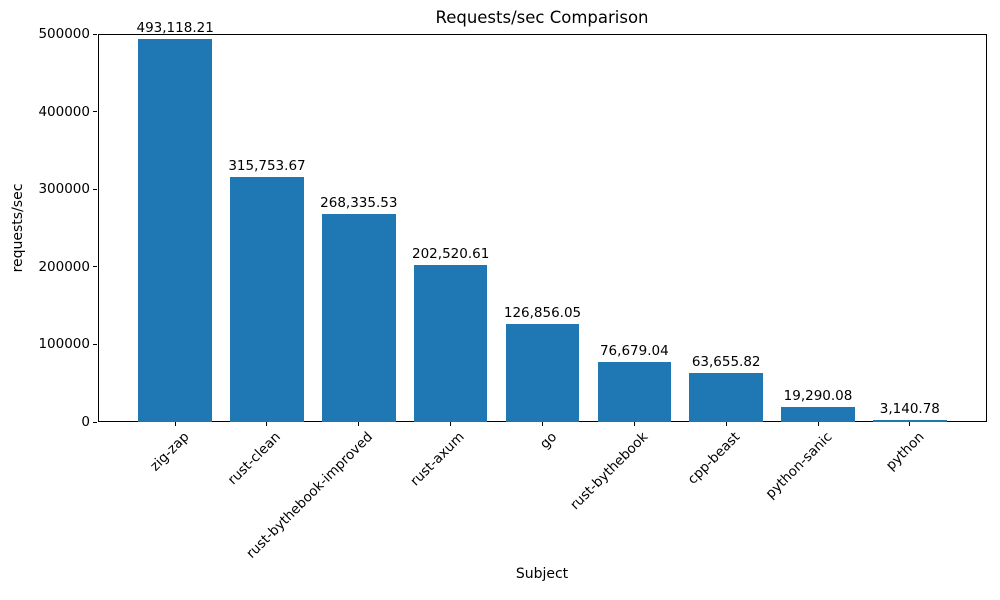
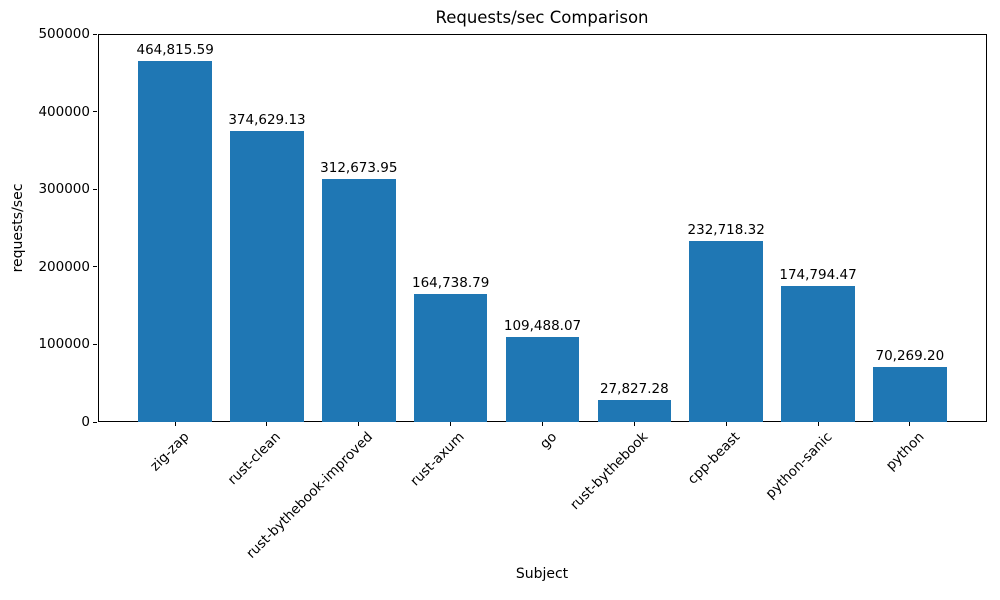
zig-zap: 493,118.21 -> 464,815.59
rust-clean: 315,753.67 -> 374,629.13
rust-bythebook-improved: 268,335.53 -> 312,673.95
rust-axum: 202,520.61 -> 164,738.79
go: 126,856.05 -> 109,488.07
rust-bythebook: 76,679.04 -> 27,827.28
cpp-beast: 63,655.82 -> 232,718.32
python-sanic: 19,290.08 -> 174,794.47
python: 3,140.78 -> 70,269.20
